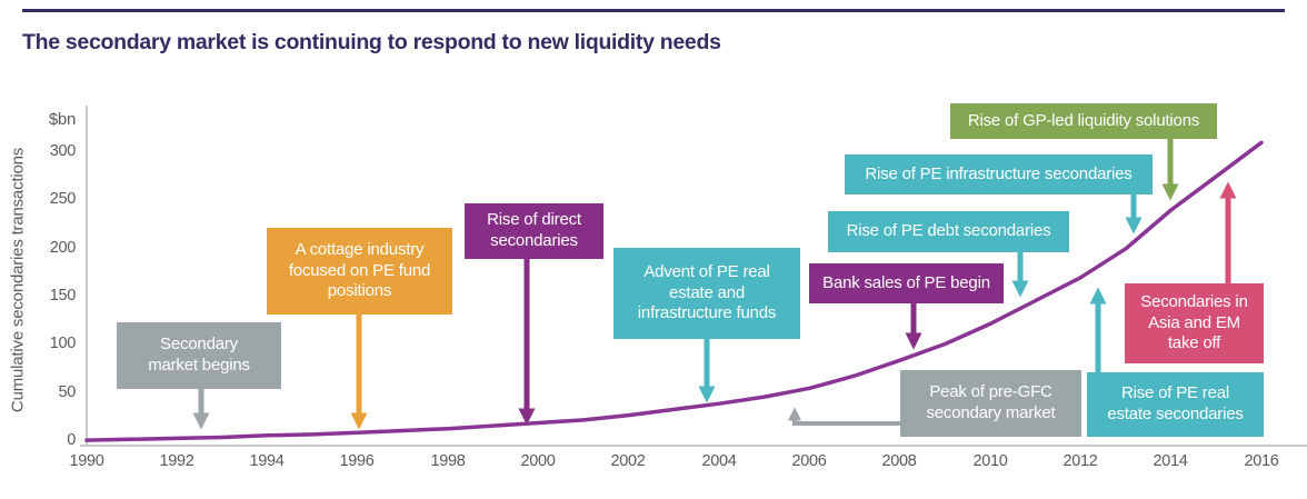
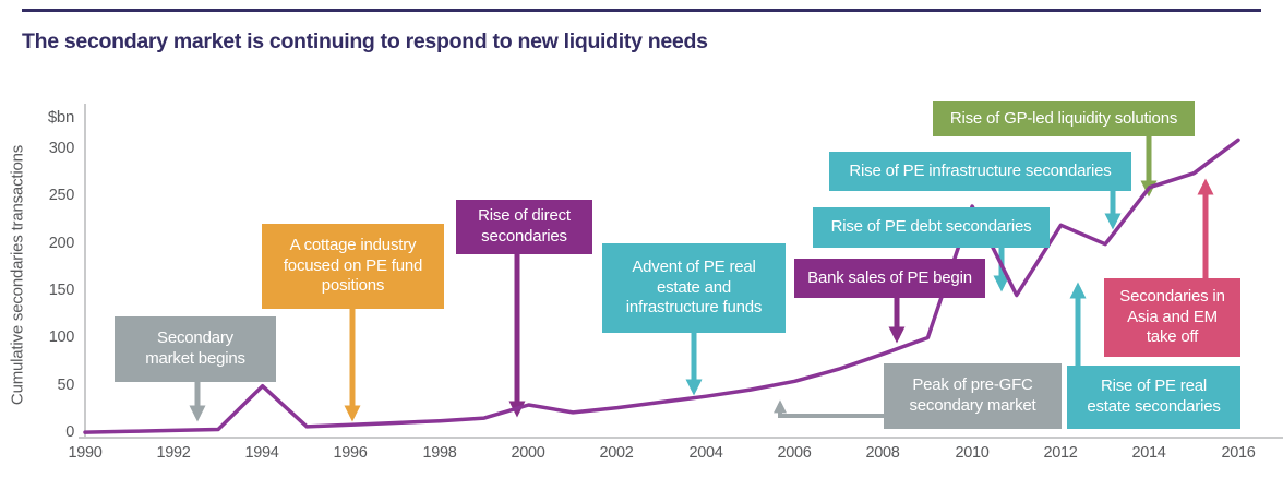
1994: 10 -> 50
2000: 20 -> 30
2010: 120 -> 240
2012: 170 -> 220
2014: 240 -> 260
